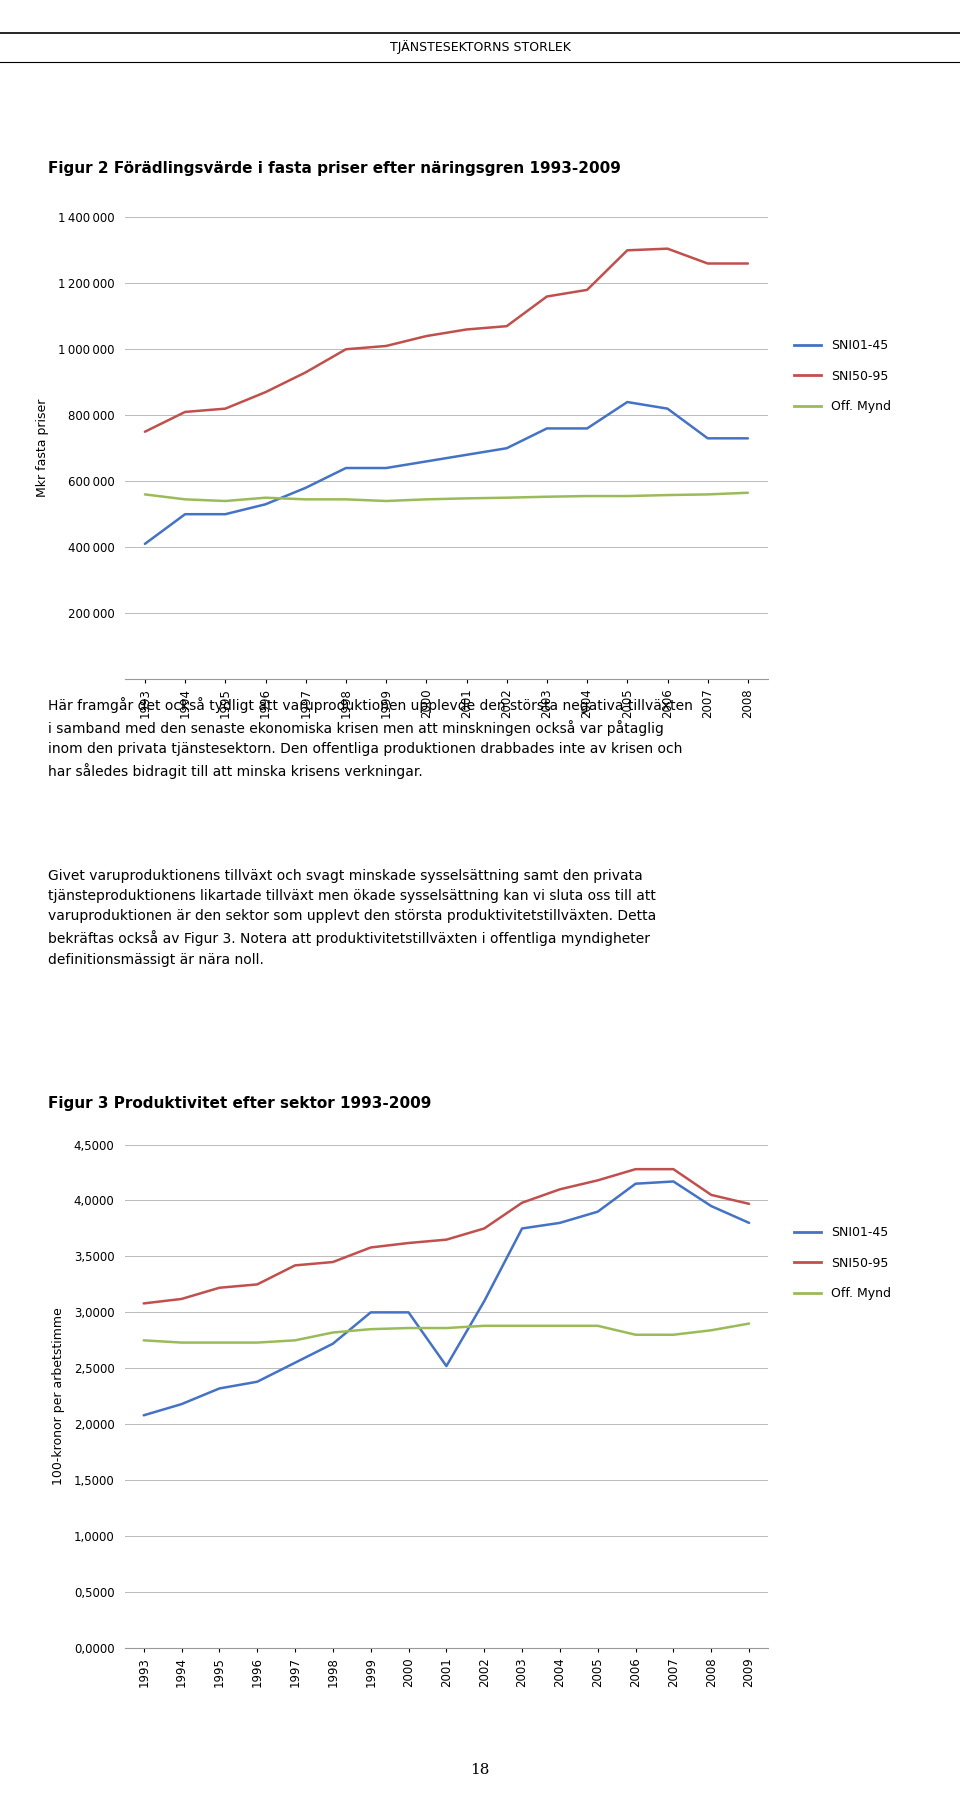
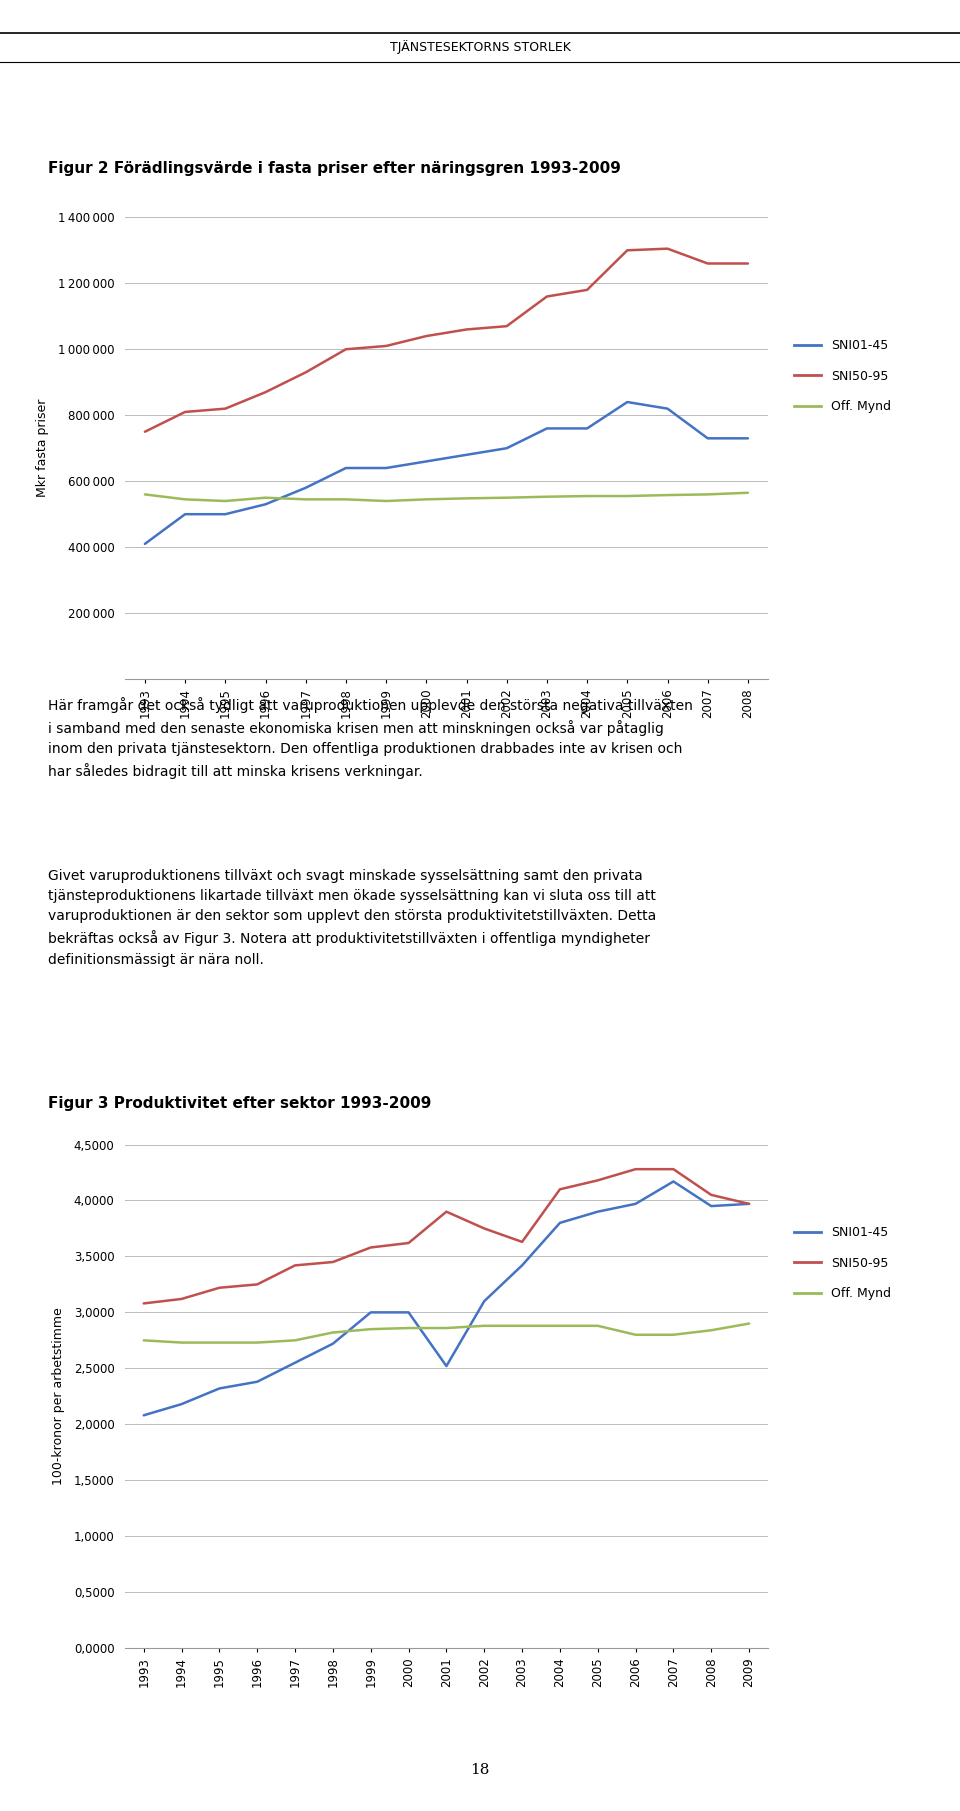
SNI50-95/2001: 3,65 -> 3,90
SNI01-45/2003: 3,75 -> 3,42
SNI50-95/2003: 3,98 -> 3,63
SNI01-45/2006: 4,15 -> 3,97
SNI01-45/2009: 3,80 -> 3,97
